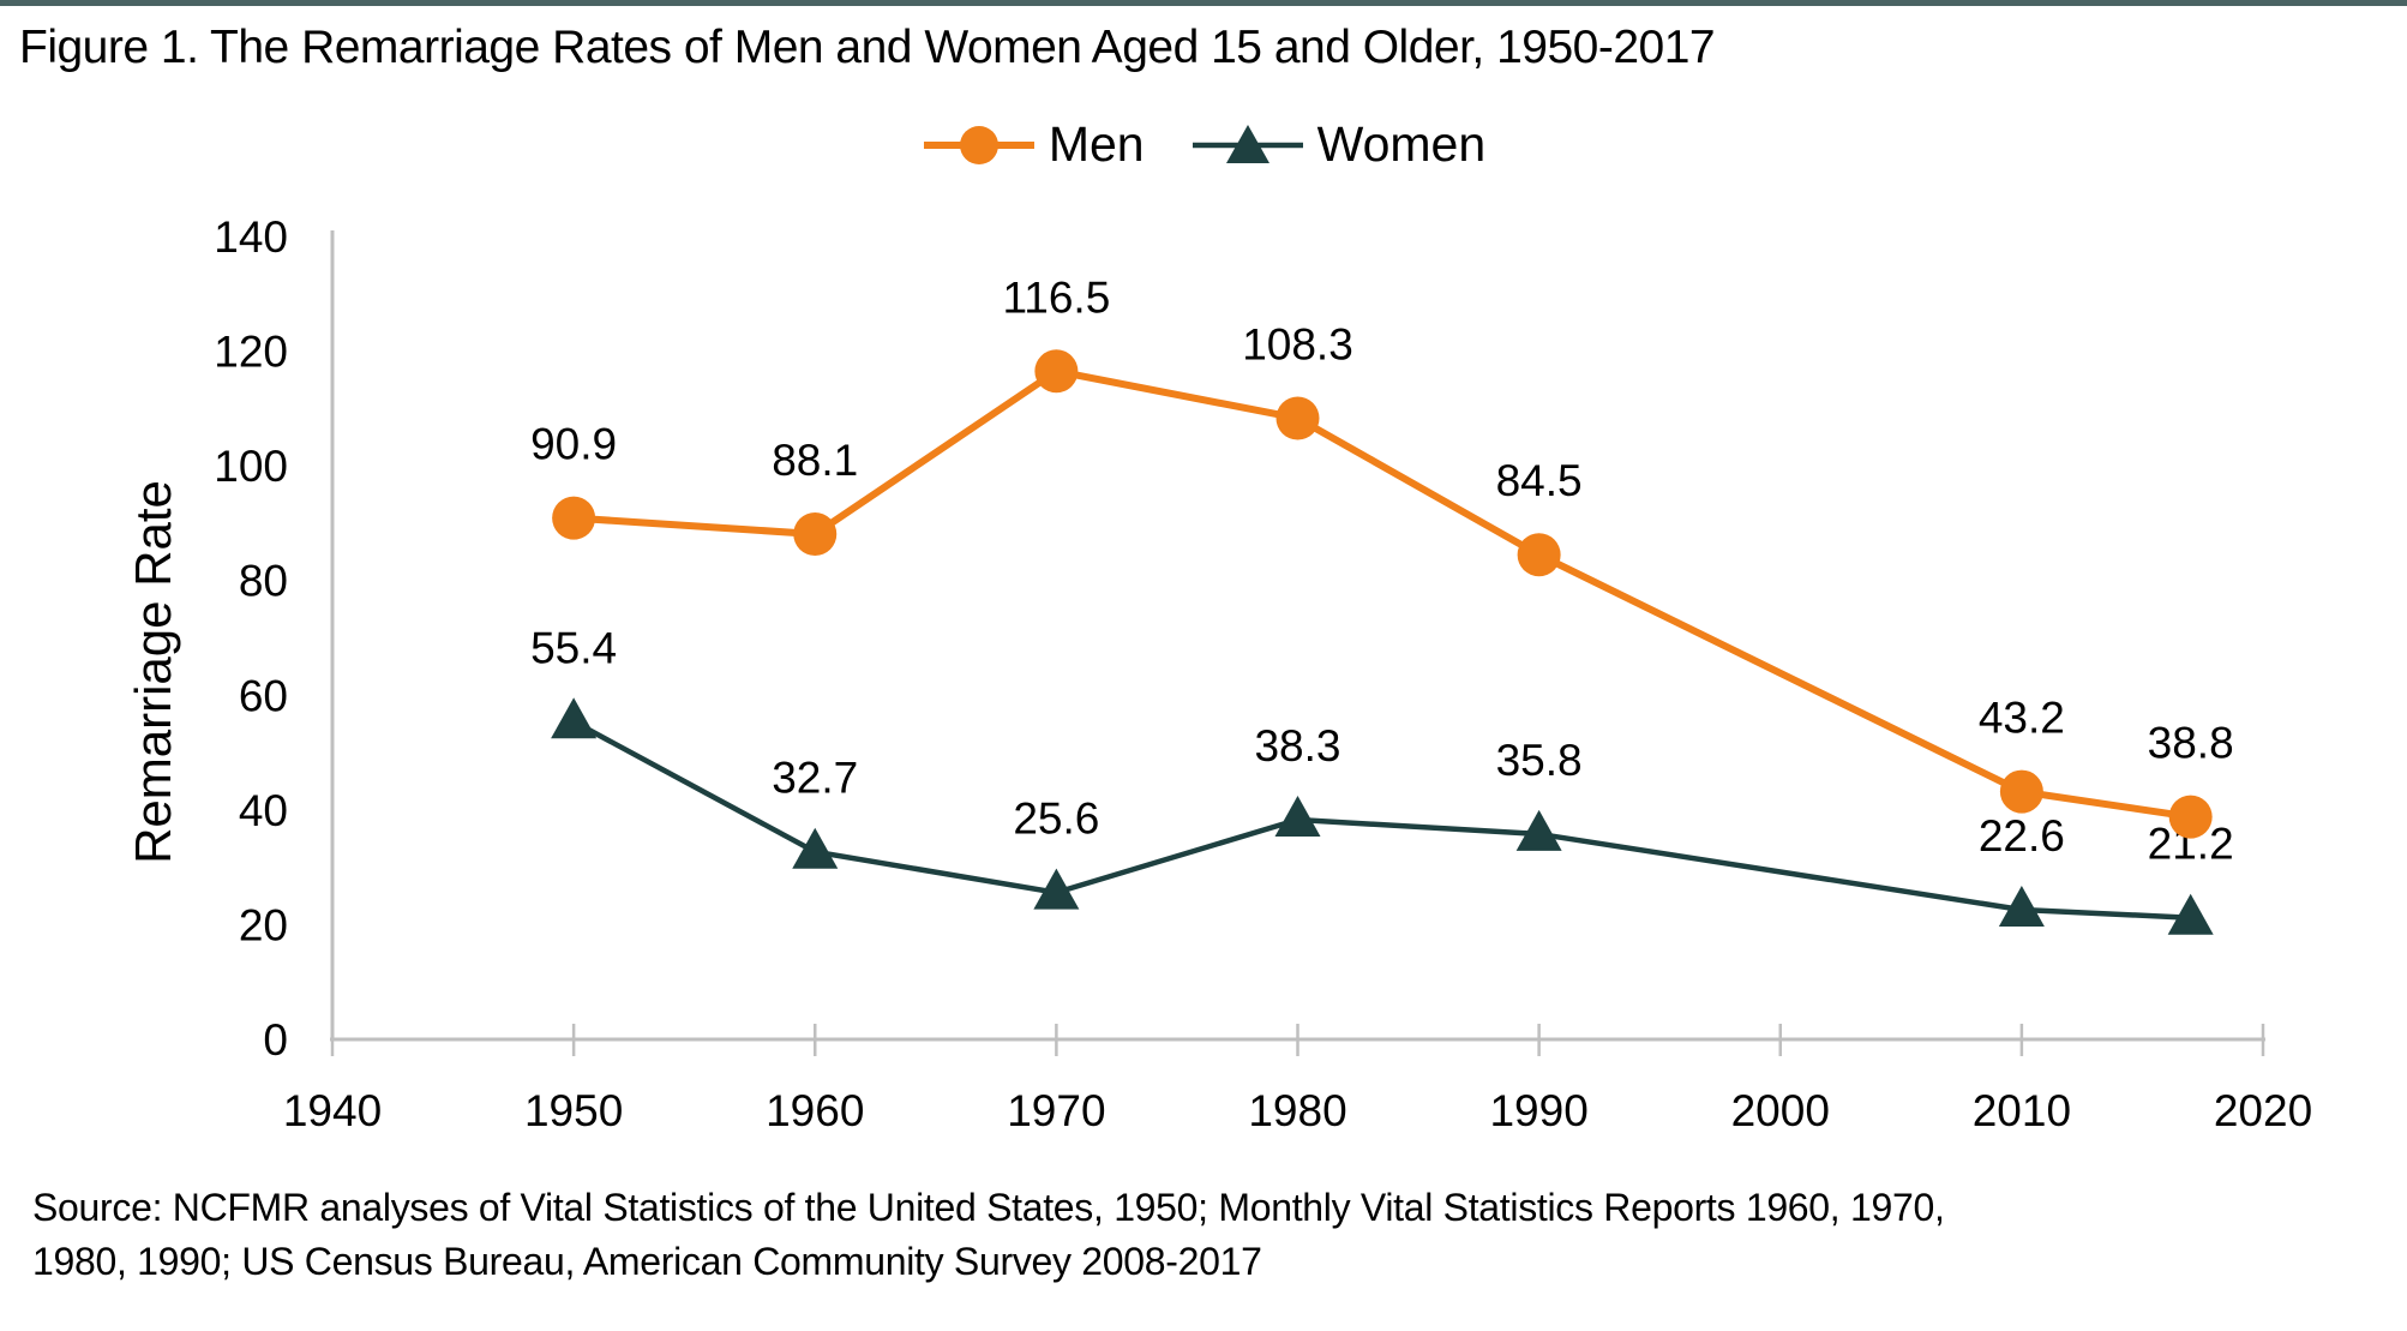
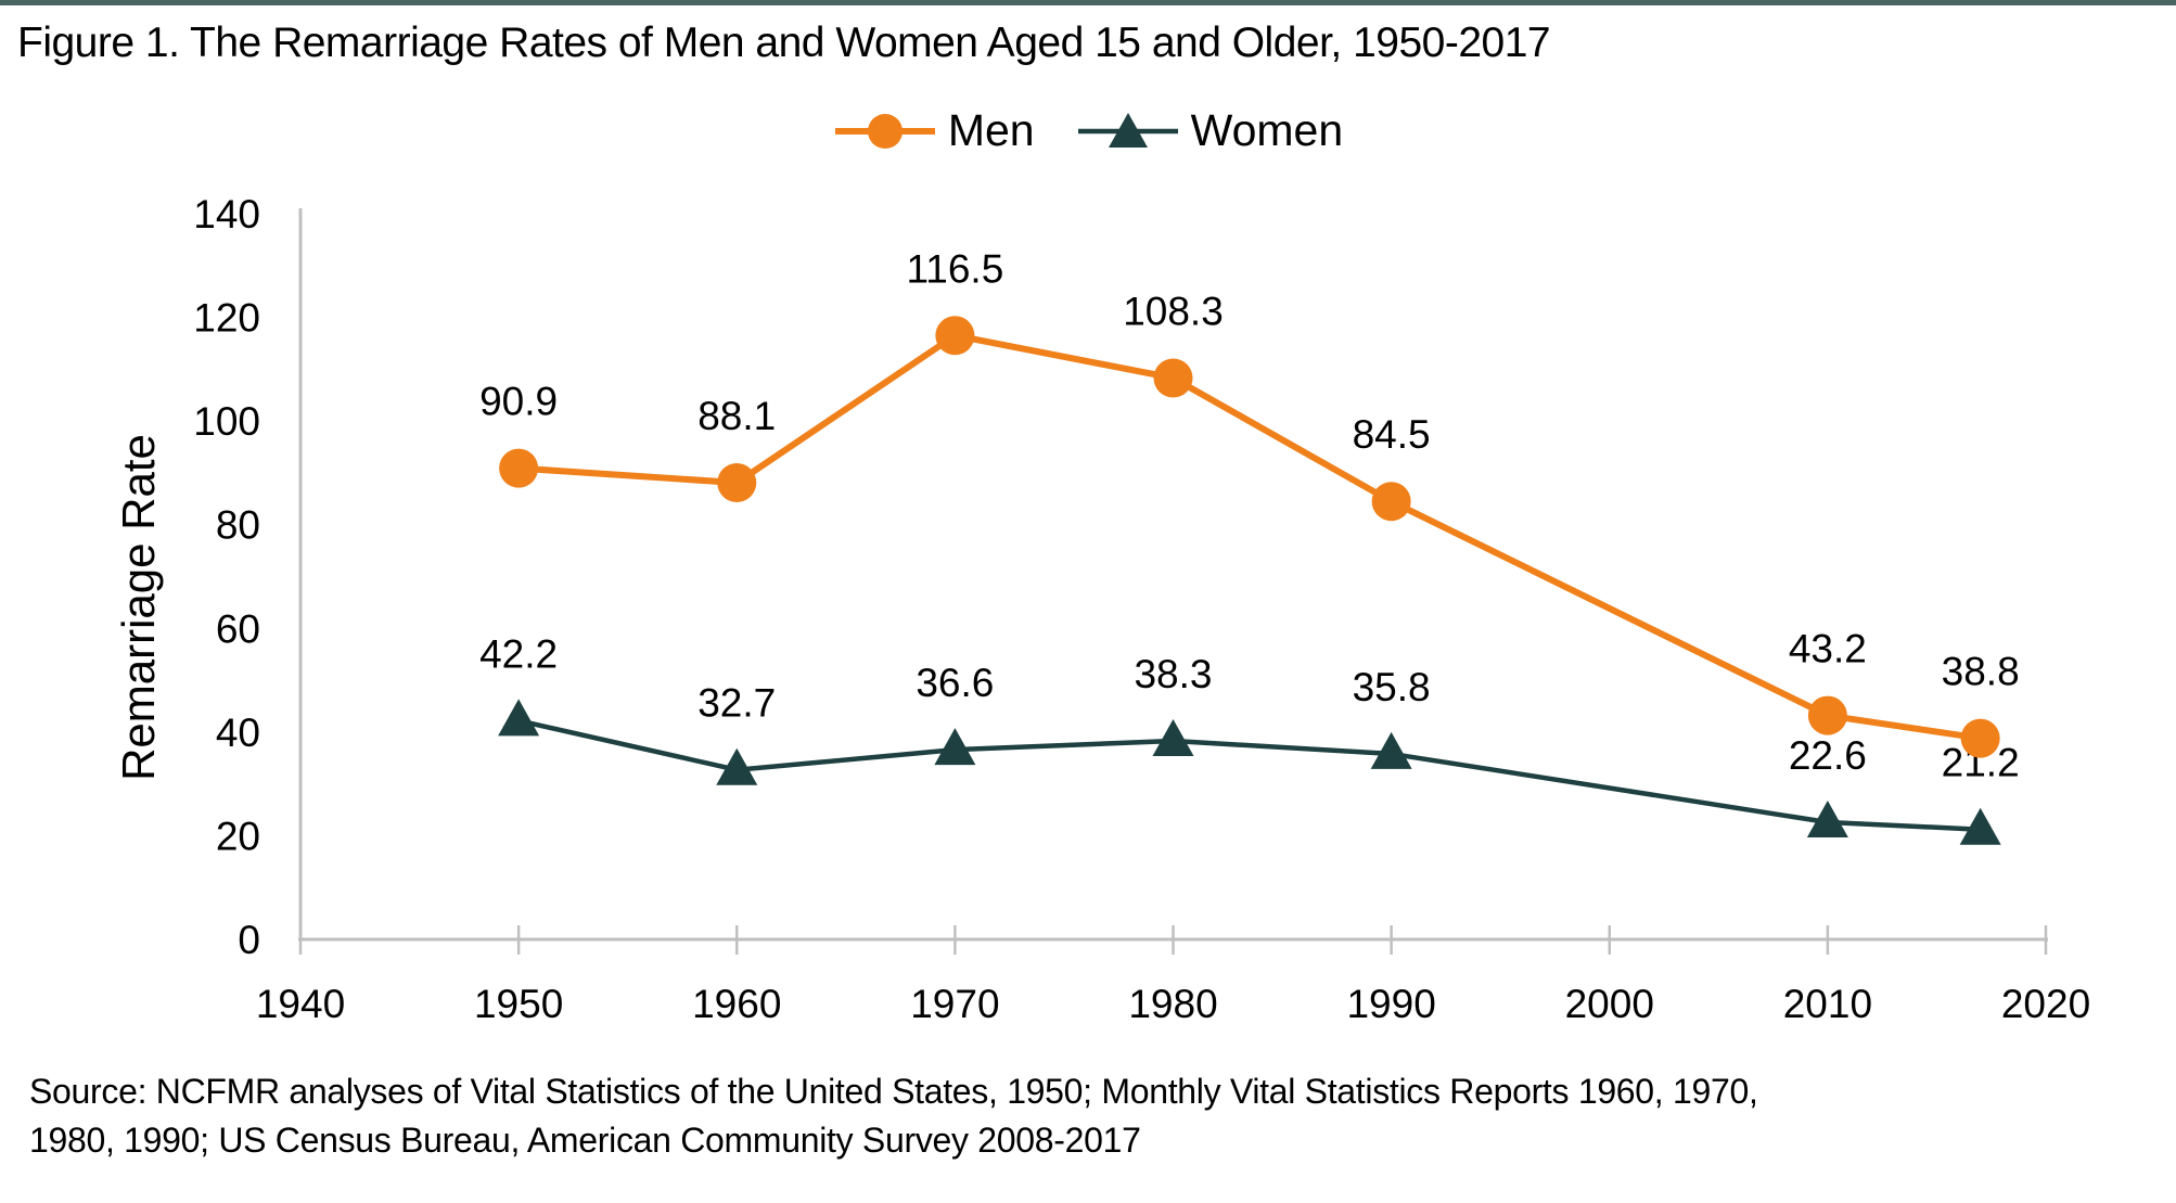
Women/1950: 55.4 -> 42.2
Women/1970: 25.6 -> 36.6
